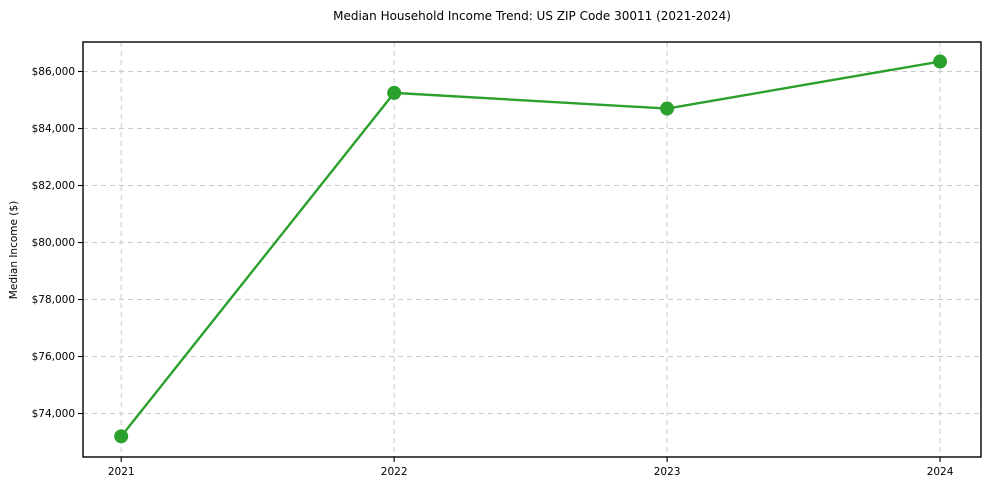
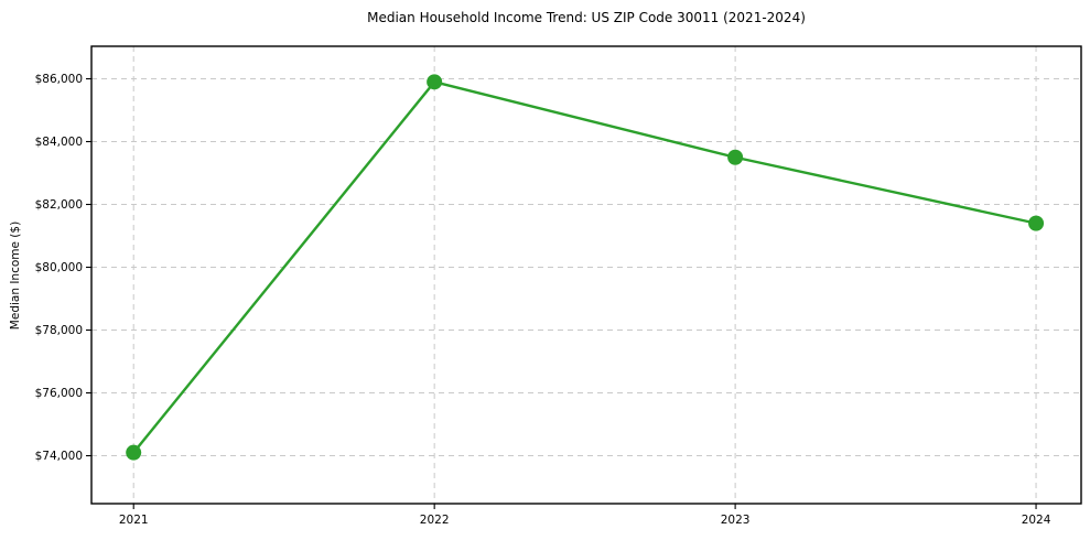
2021: $73200 -> $74100
2022: $85200 -> $85900
2023: $84700 -> $83500
2024: $86400 -> $81400
